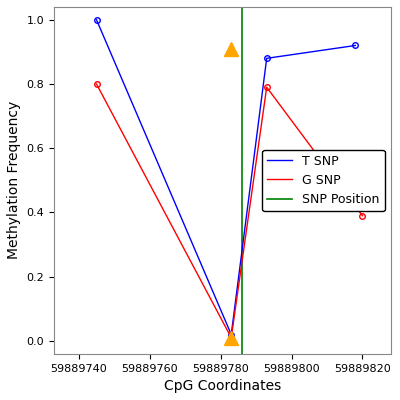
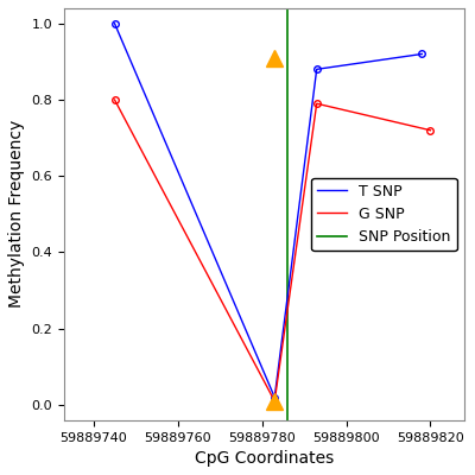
G SNP/59889820: 0.39 -> 0.72
